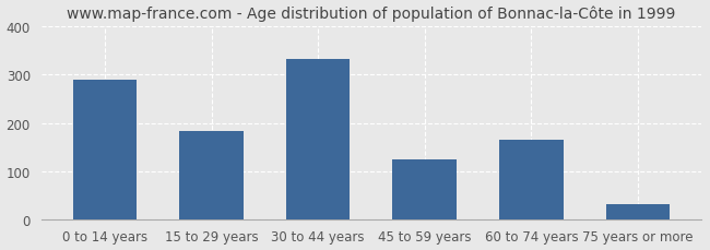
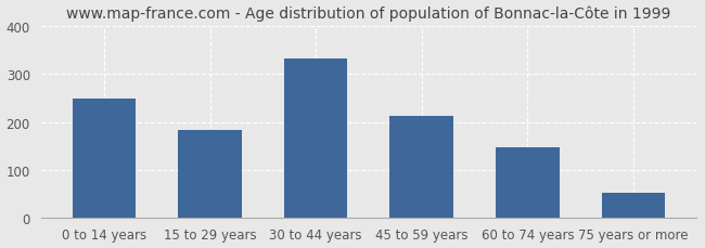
0 to 14 years: 290 -> 248
45 to 59 years: 125 -> 212
60 to 74 years: 165 -> 147
75 years or more: 30 -> 52
